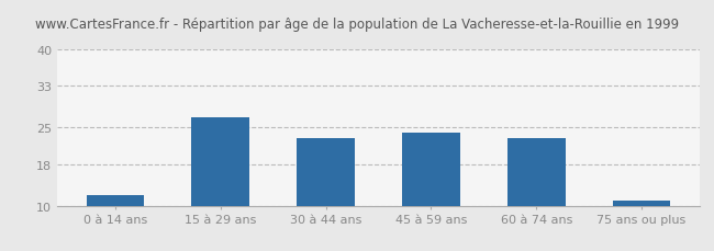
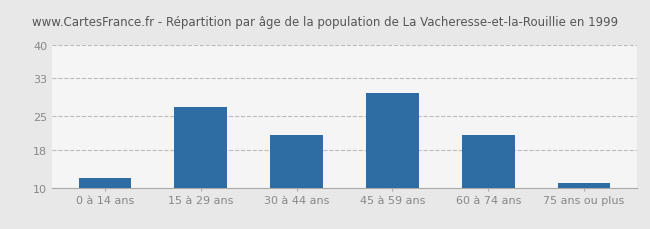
30 à 44 ans: 23 -> 21
45 à 59 ans: 24 -> 30
60 à 74 ans: 23 -> 21
